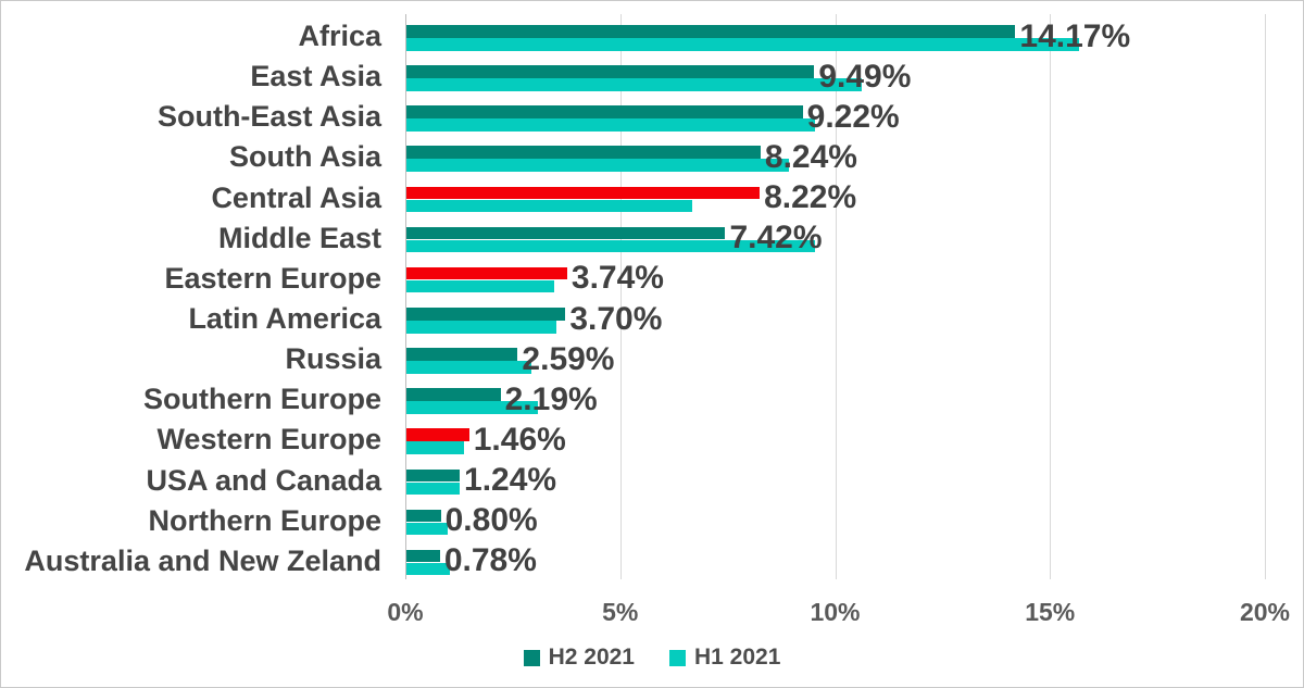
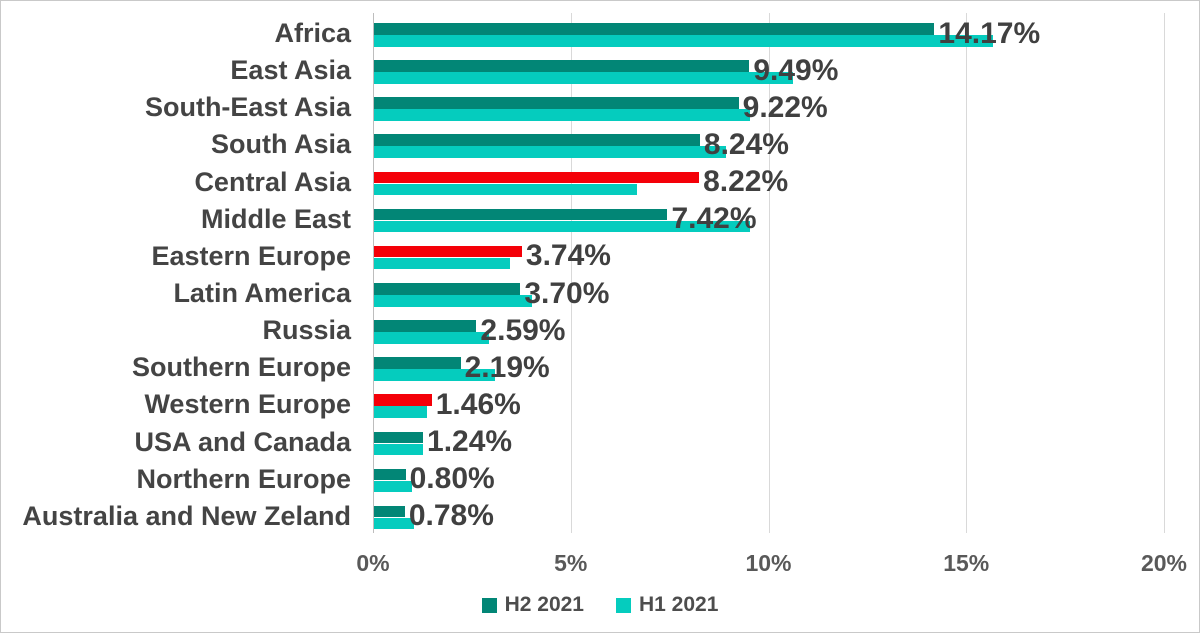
H1 2021/Latin America: 3.5% -> 4.0%
